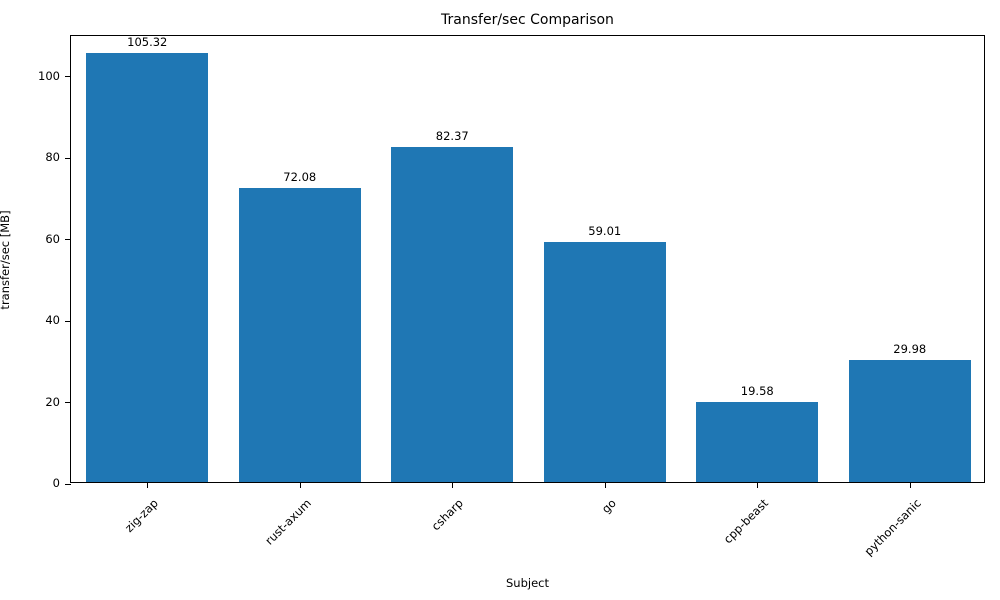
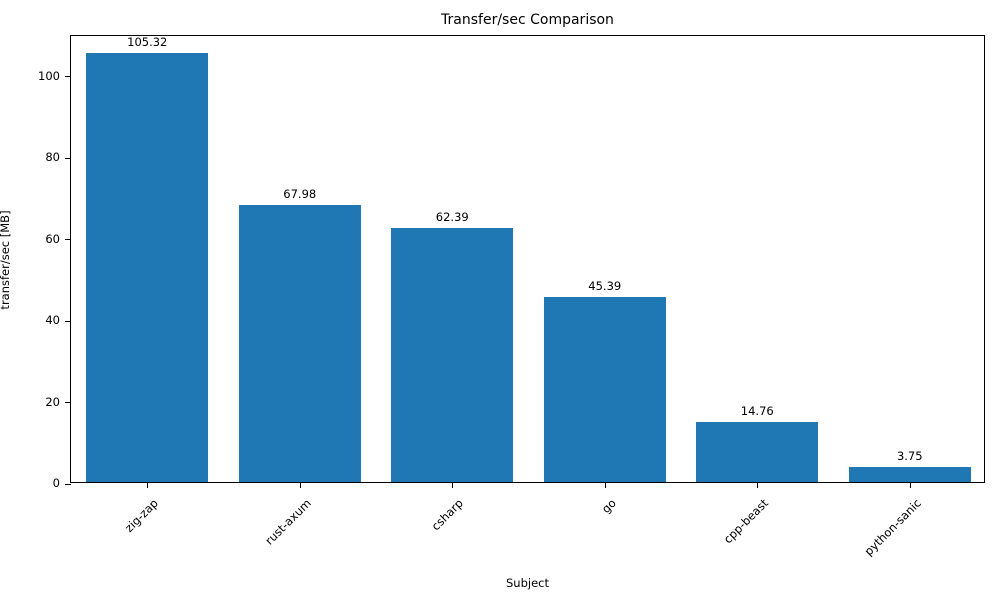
rust-axum: 72.08 -> 67.98
csharp: 82.37 -> 62.39
go: 59.01 -> 45.39
cpp-beast: 19.58 -> 14.76
python-sanic: 29.98 -> 3.75
